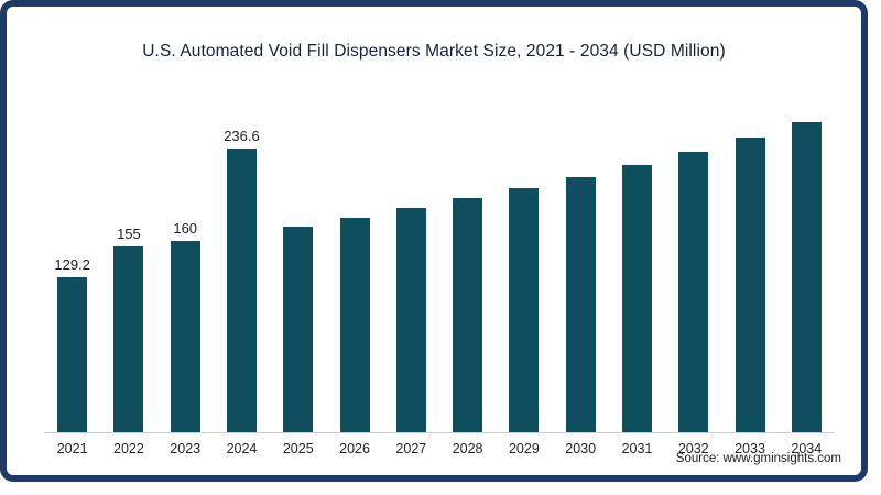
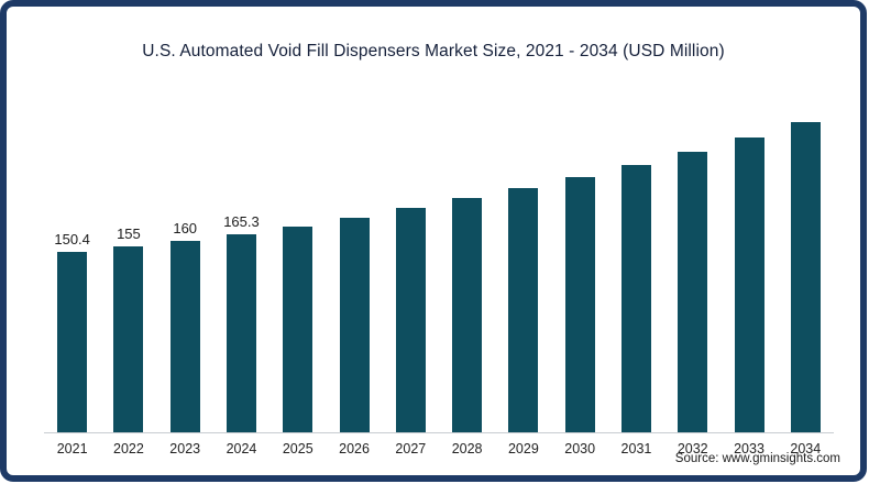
2021: 129.2 -> 150.4
2024: 236.6 -> 165.3
